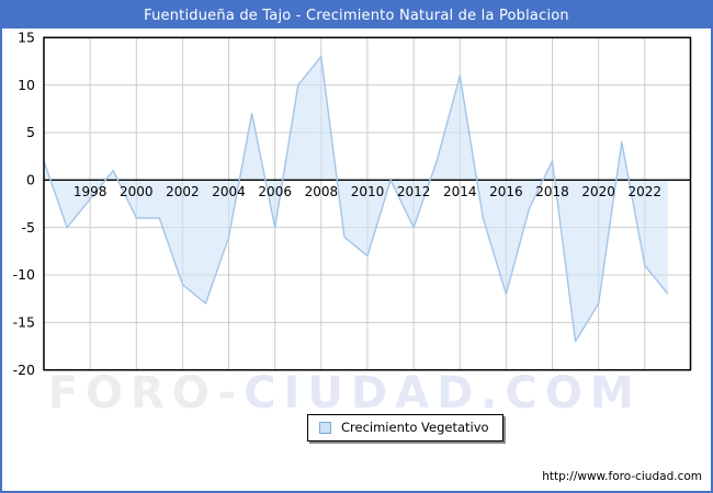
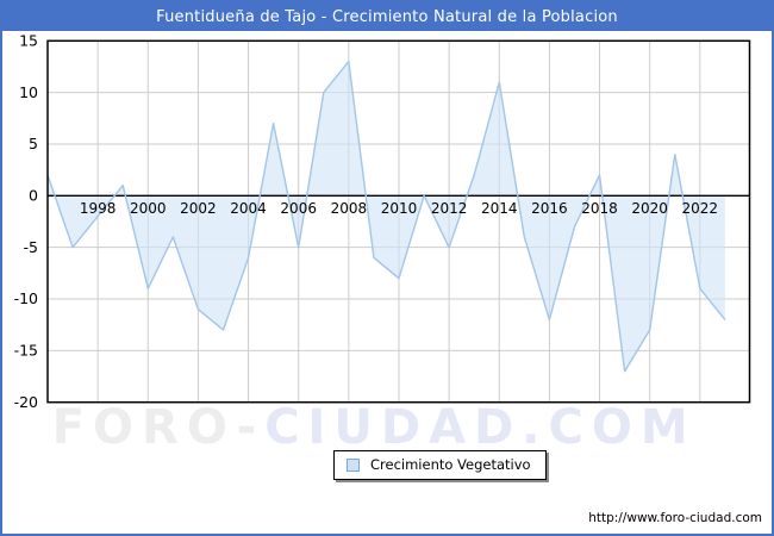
2000: -4 -> -9
